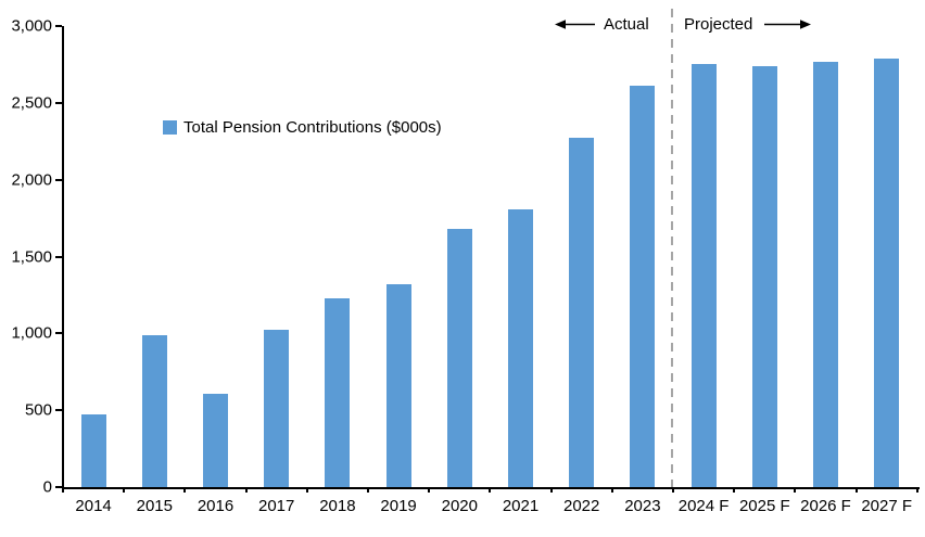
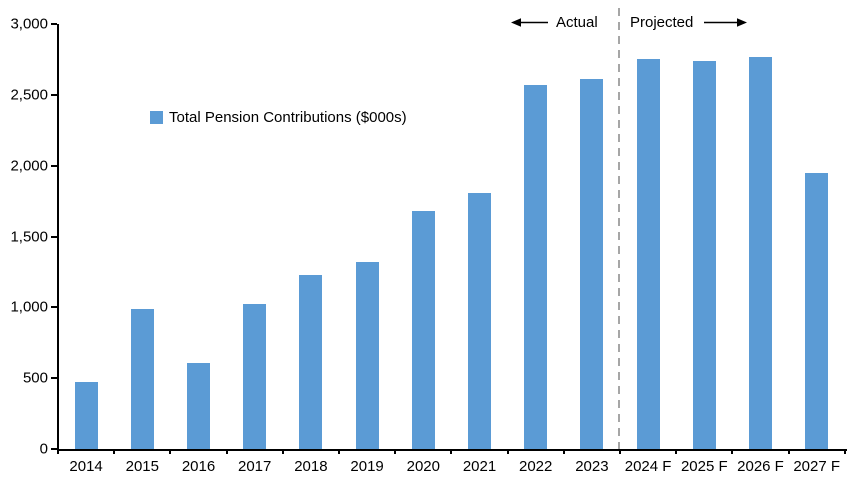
2022: 2270 -> 2570
2027 F: 2790 -> 1950
